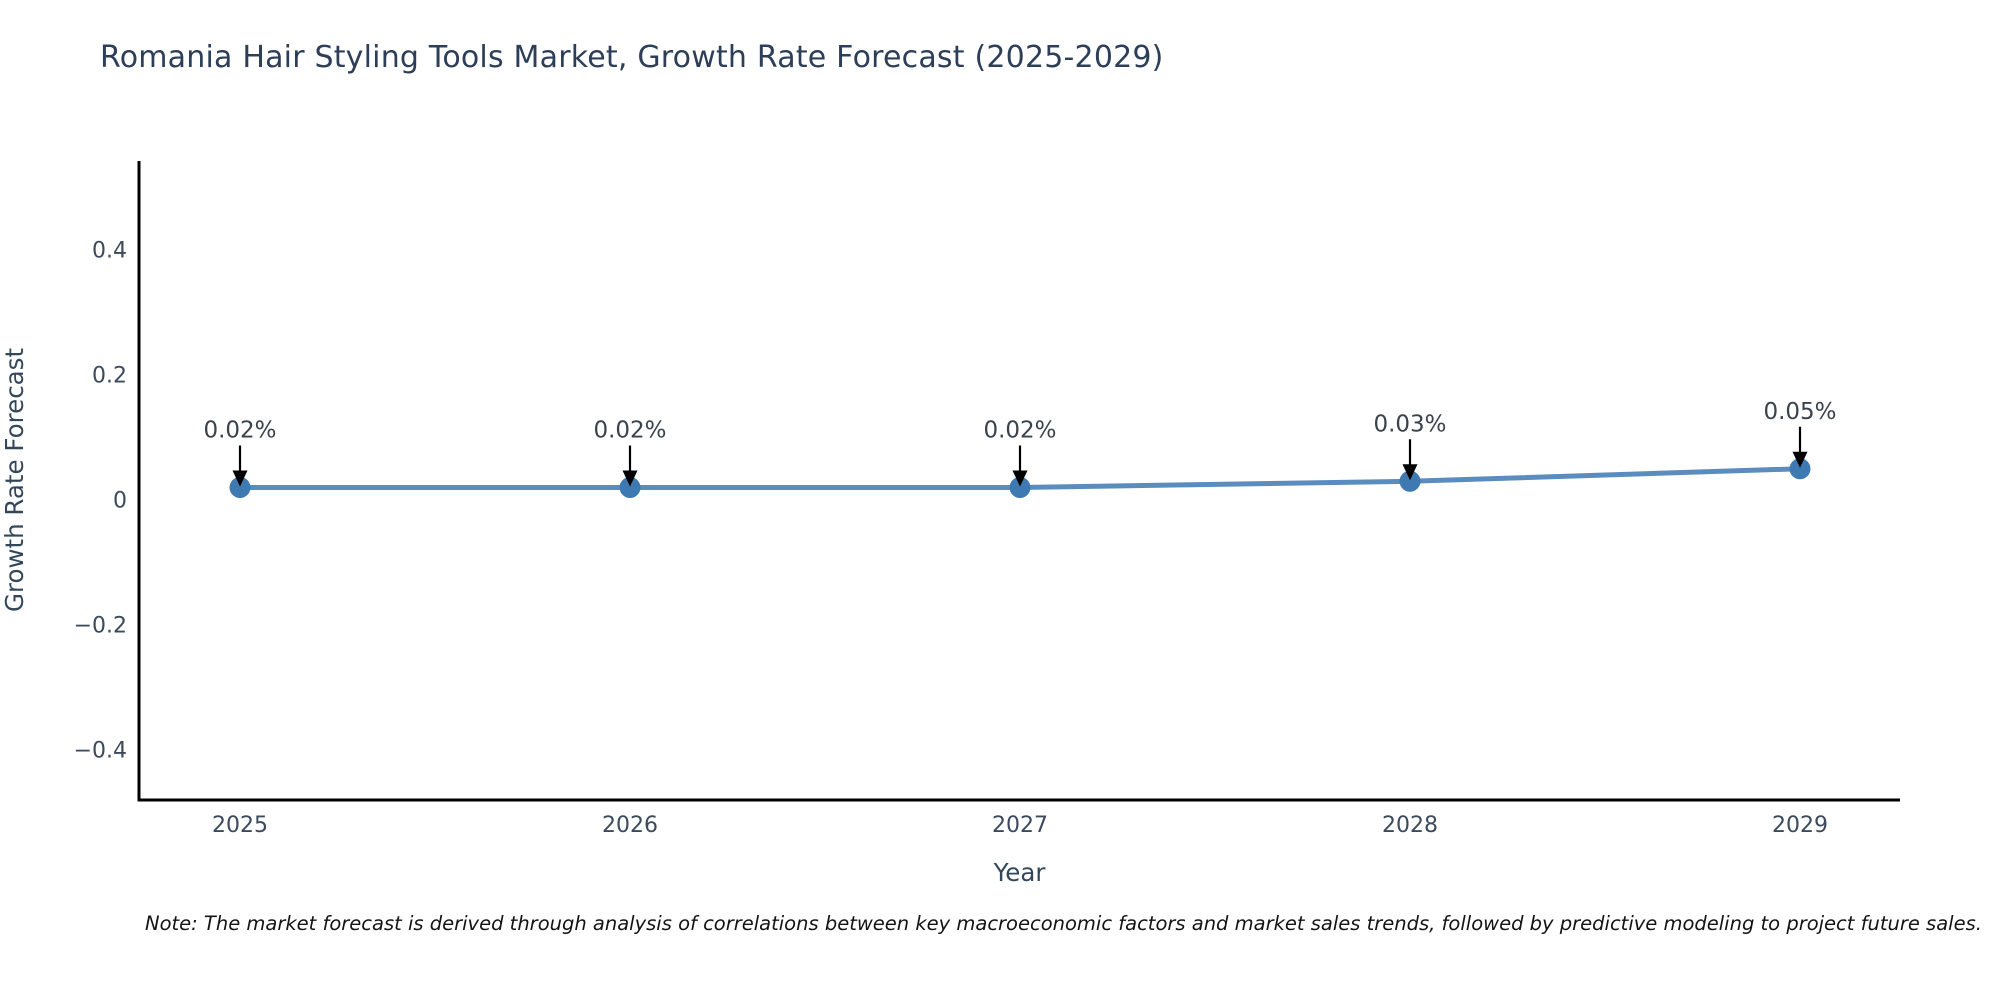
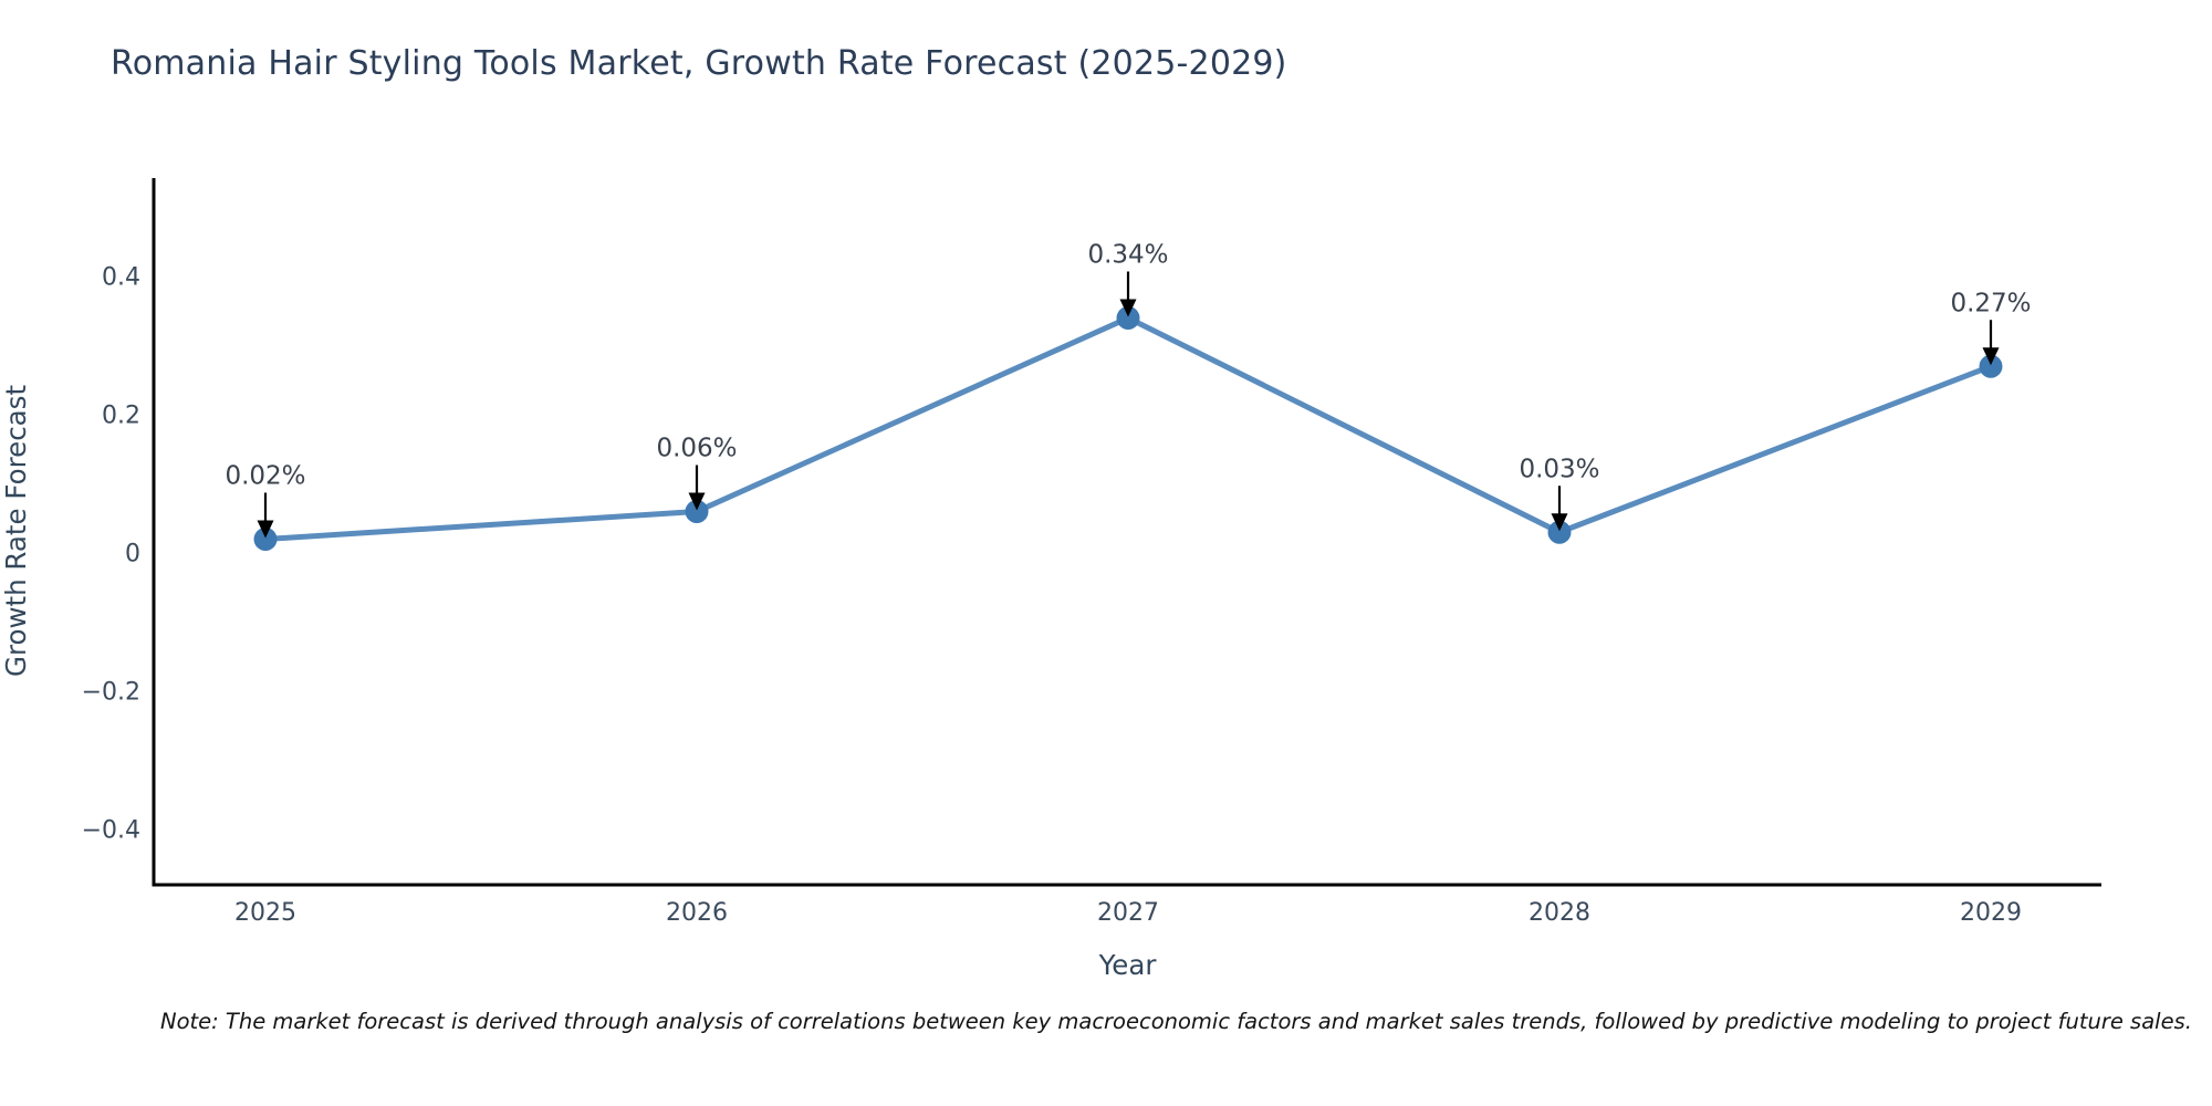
2026: 0.02% -> 0.06%
2027: 0.02% -> 0.34%
2029: 0.05% -> 0.27%
